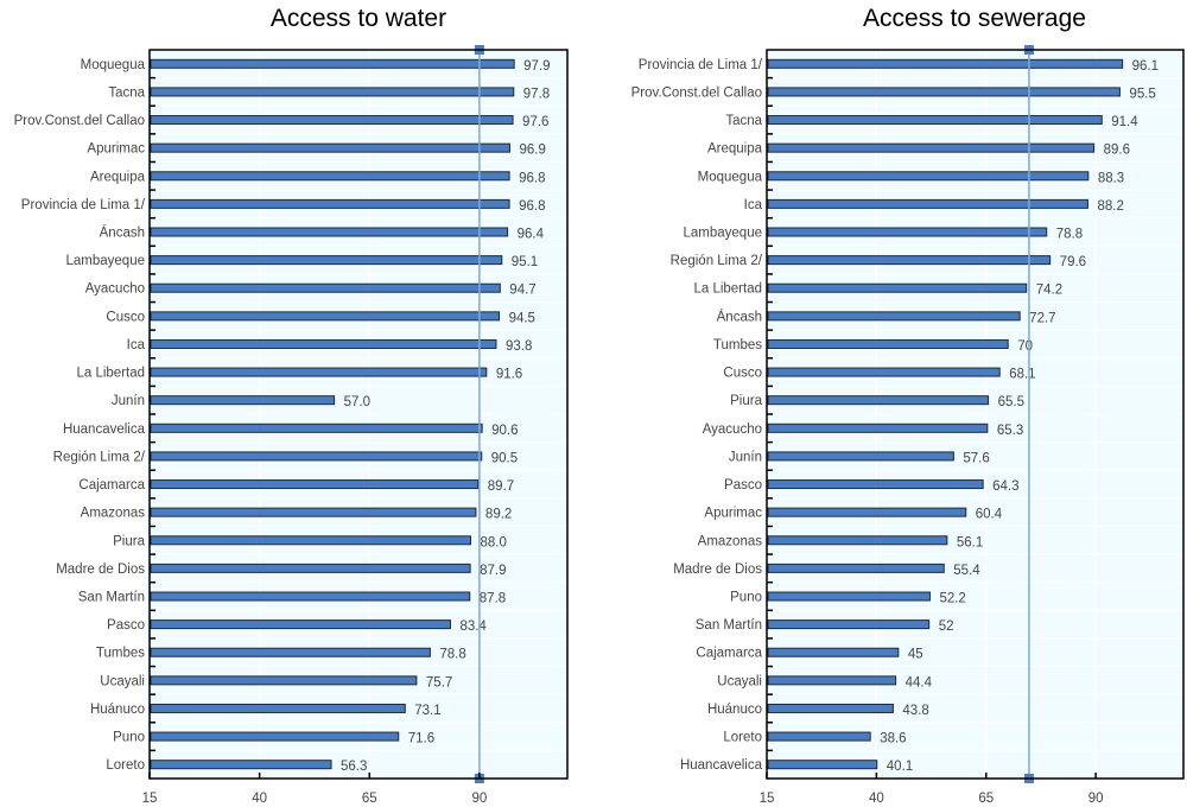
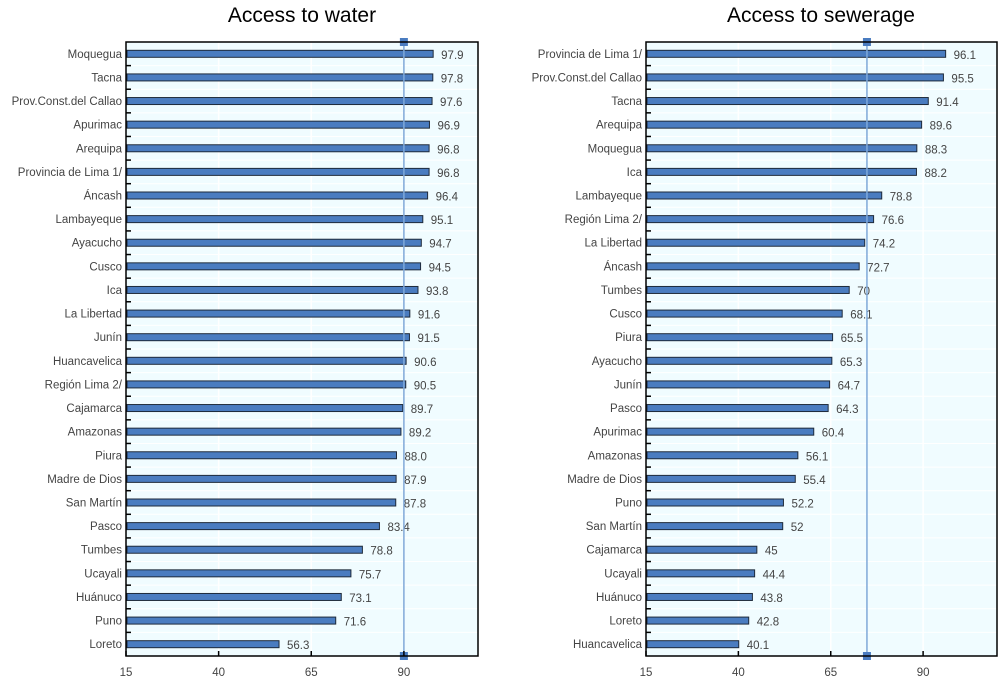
Access to water/Junín: 57.0 -> 91.5
Access to sewerage/Región Lima 2/: 79.6 -> 76.6
Access to sewerage/Junín: 57.6 -> 64.7
Access to sewerage/Loreto: 38.6 -> 42.8
